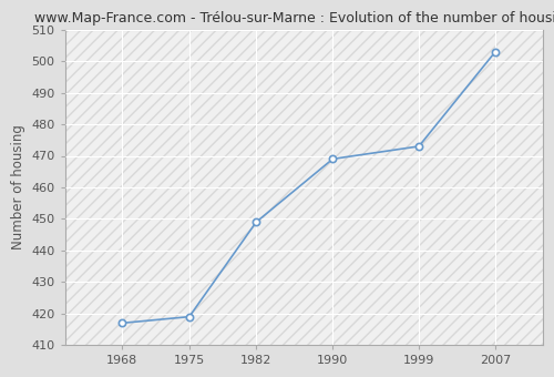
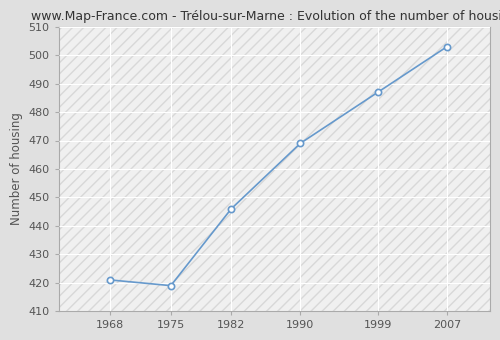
1968: 417 -> 421
1982: 449 -> 446
1999: 473 -> 487
